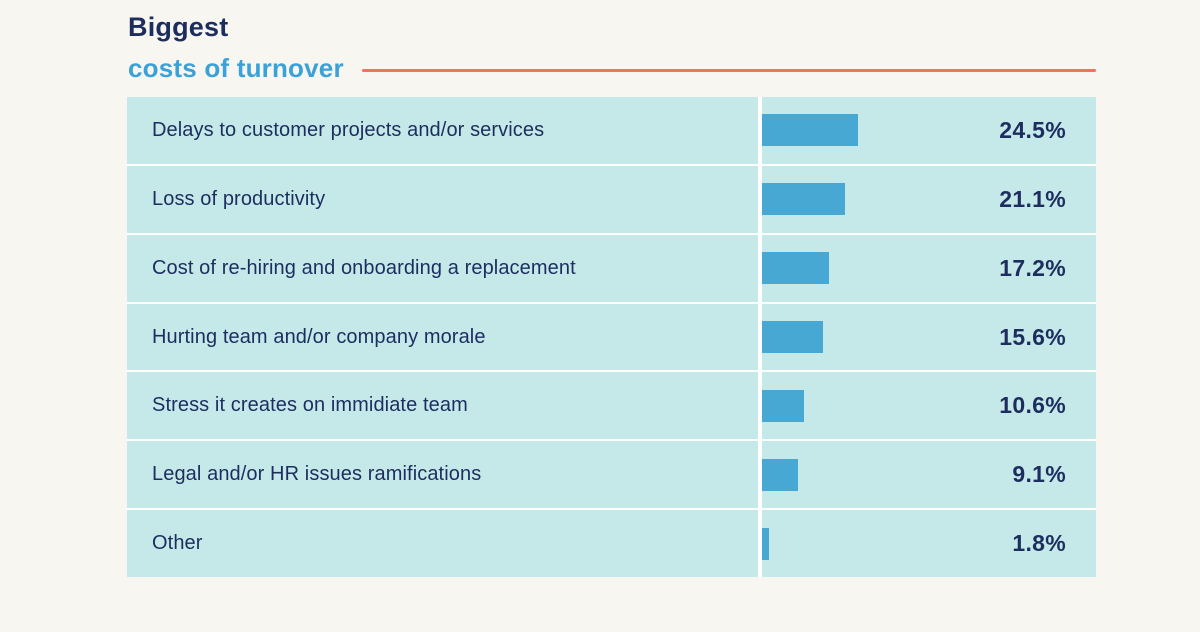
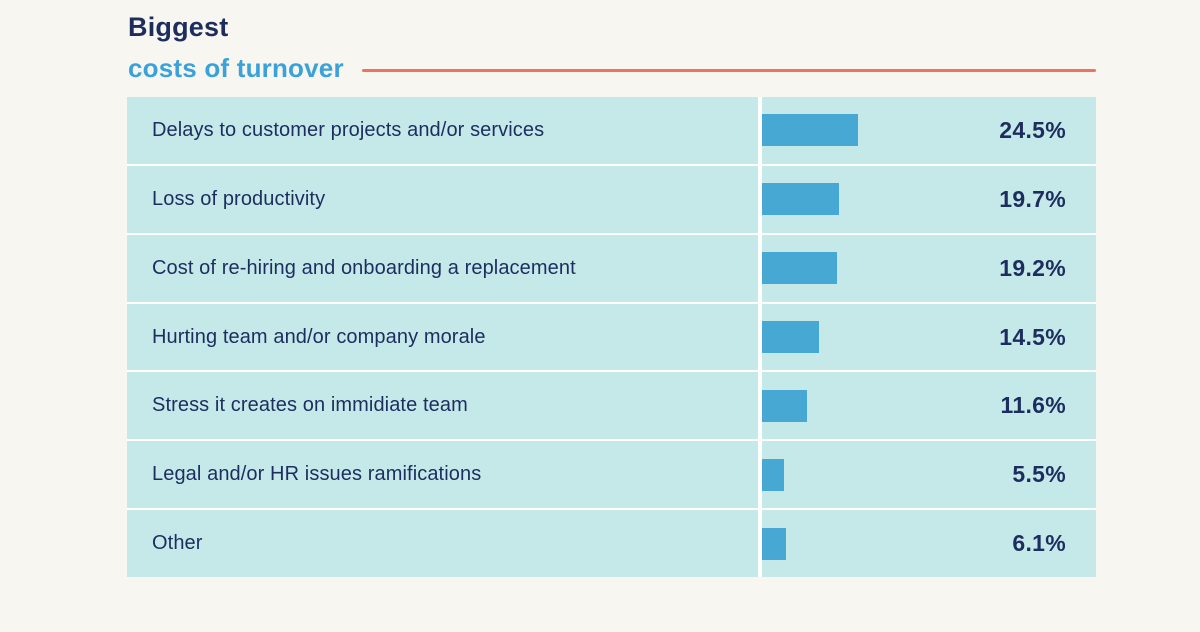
Loss of productivity: 21.1% -> 19.7%
Cost of re-hiring and onboarding a replacement: 17.2% -> 19.2%
Hurting team and/or company morale: 15.6% -> 14.5%
Stress it creates on immidiate team: 10.6% -> 11.6%
Legal and/or HR issues ramifications: 9.1% -> 5.5%
Other: 1.8% -> 6.1%
